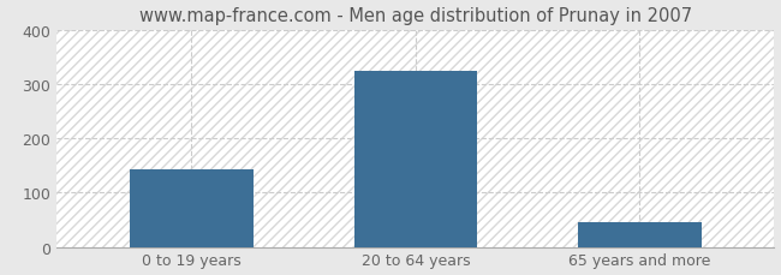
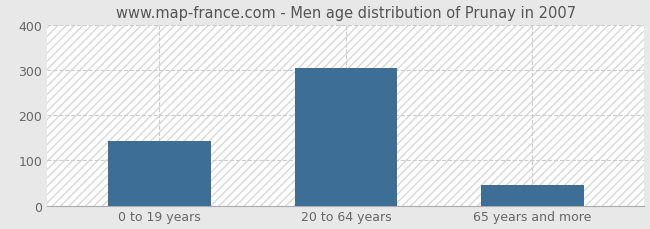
20 to 64 years: 325 -> 304
